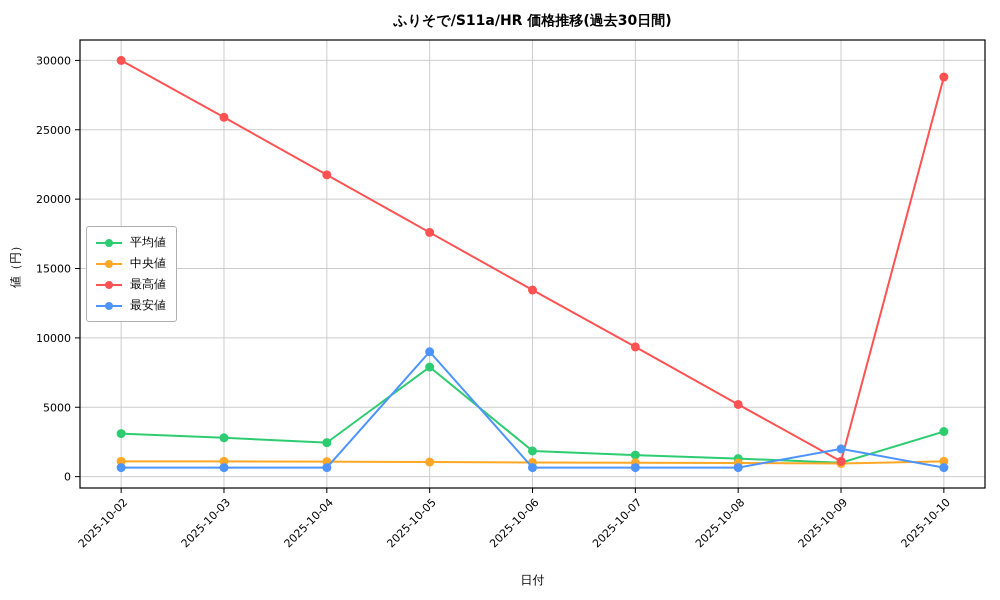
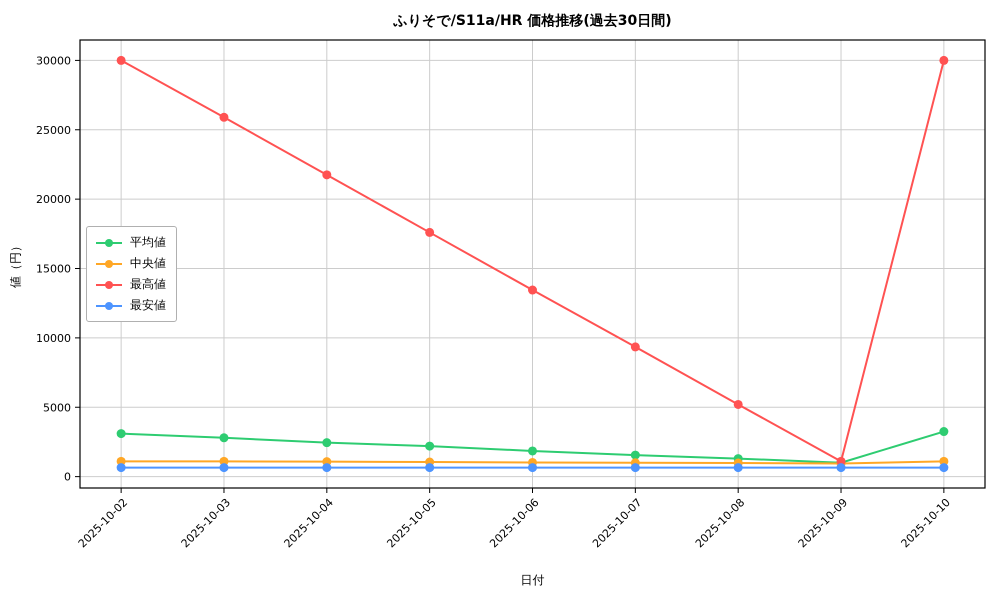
平均値/2025-10-05: 7900 -> 2200
最安値/2025-10-05: 9000 -> 600
最安値/2025-10-09: 2000 -> 600
最高値/2025-10-10: 28800 -> 30000
